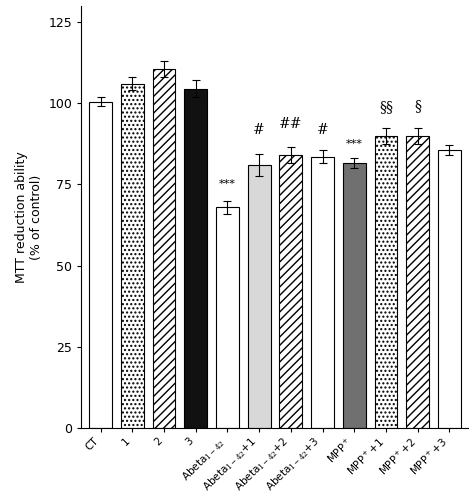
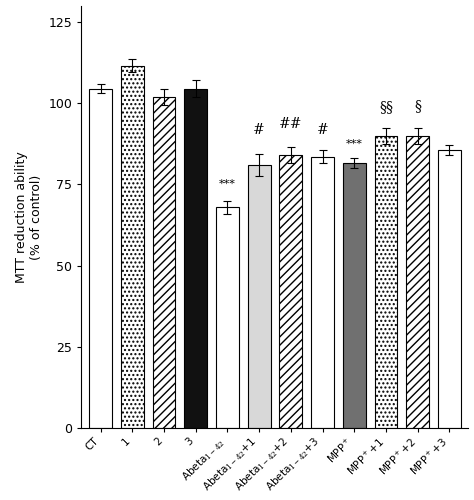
CT: 100.5 -> 104.5
1: 106.0 -> 111.5
2: 110.5 -> 102.0
